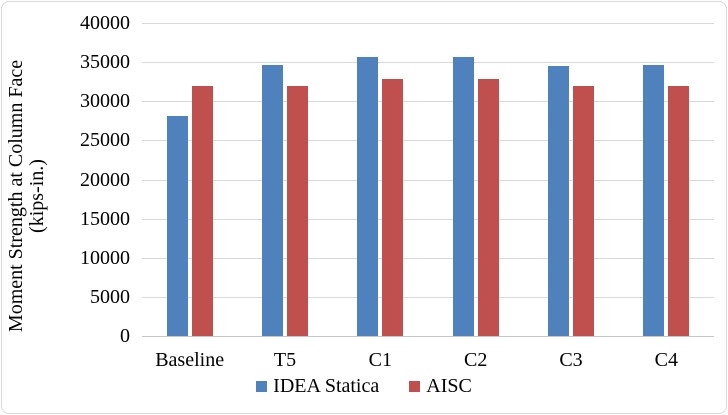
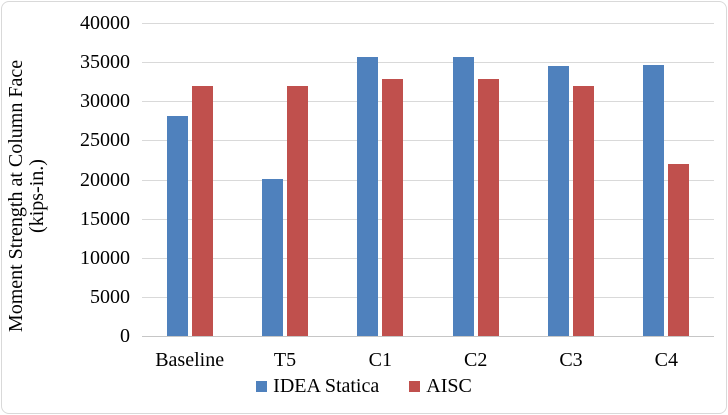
IDEA Statica/T5: 35000 -> 20000
AISC/C4: 32000 -> 22000
